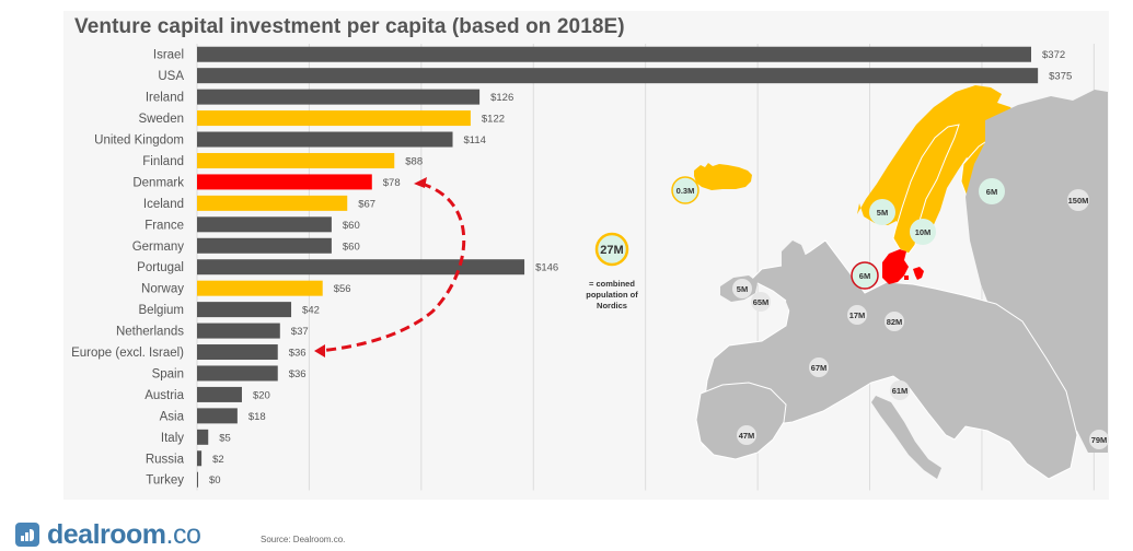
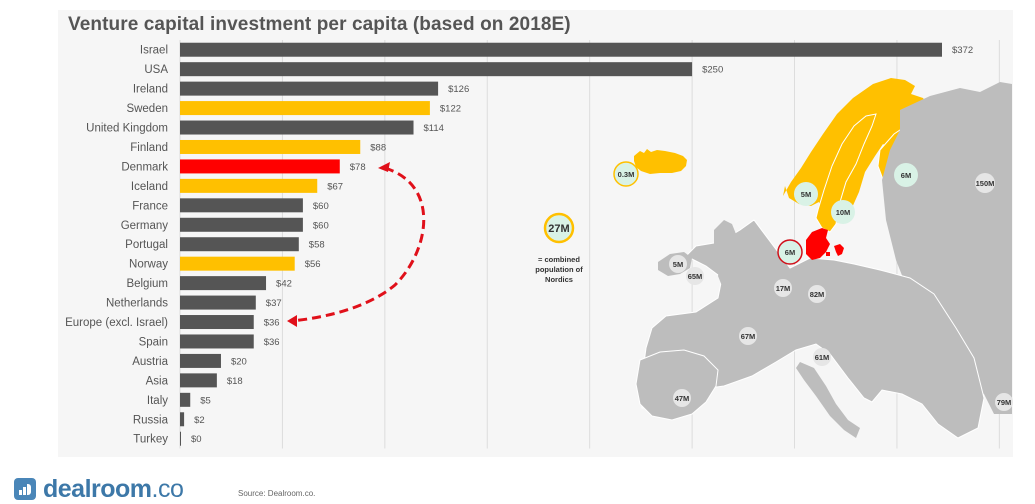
USA: $375 -> $250
Portugal: $146 -> $58
